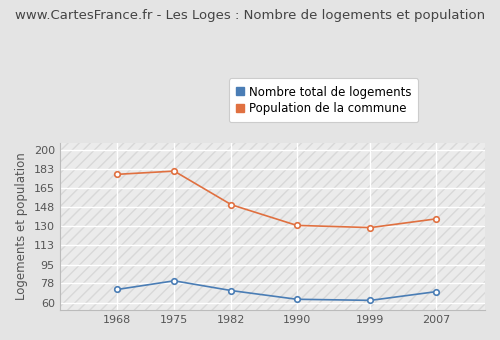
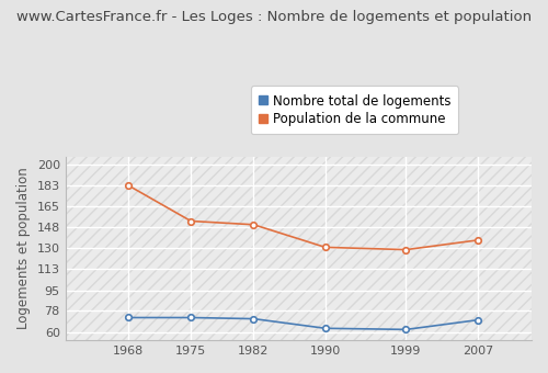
Population de la commune/1968: 178 -> 183
Nombre total de logements/1975: 80 -> 72
Population de la commune/1975: 181 -> 153
